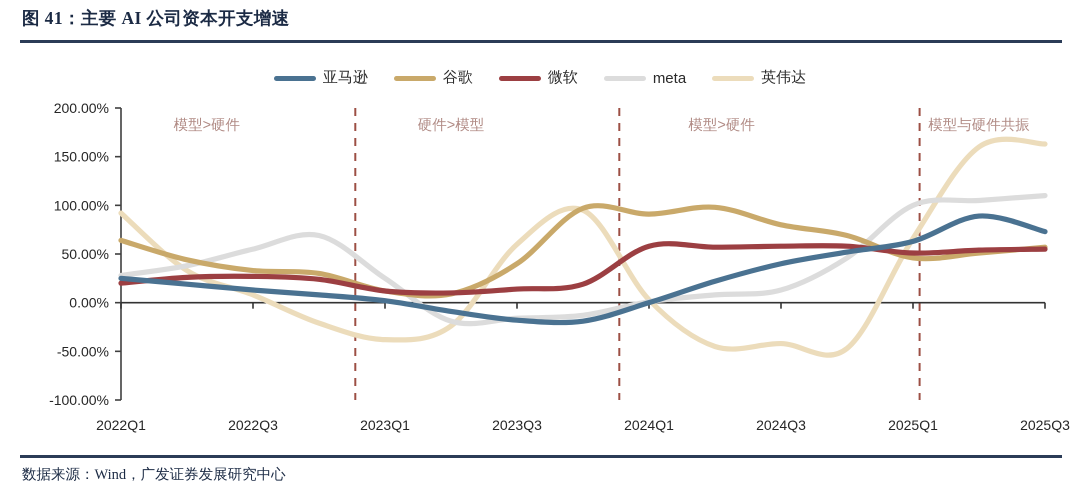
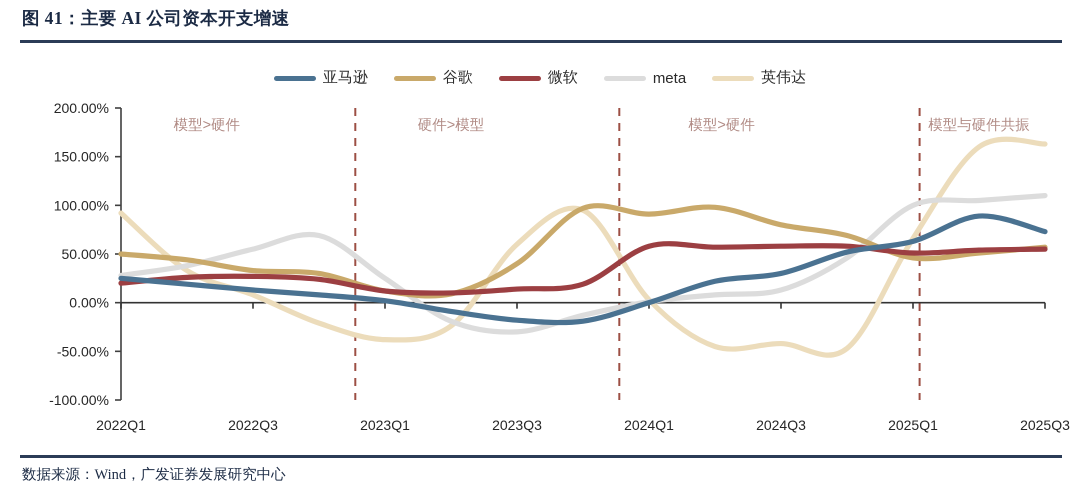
谷歌/2022Q1: 60% -> 50%
meta/2023Q3: -20% -> -30%
亚马逊/2024Q3: 40% -> 30%
